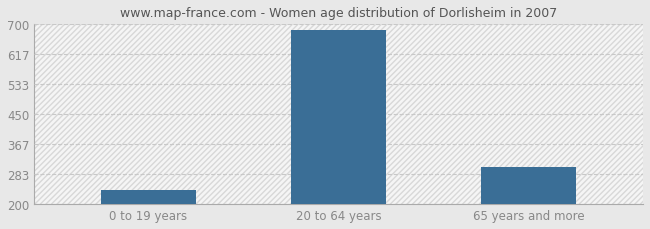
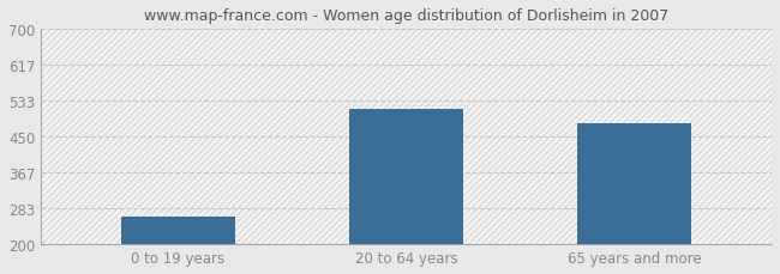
0 to 19 years: 240 -> 265
20 to 64 years: 685 -> 515
65 years and more: 302 -> 480
